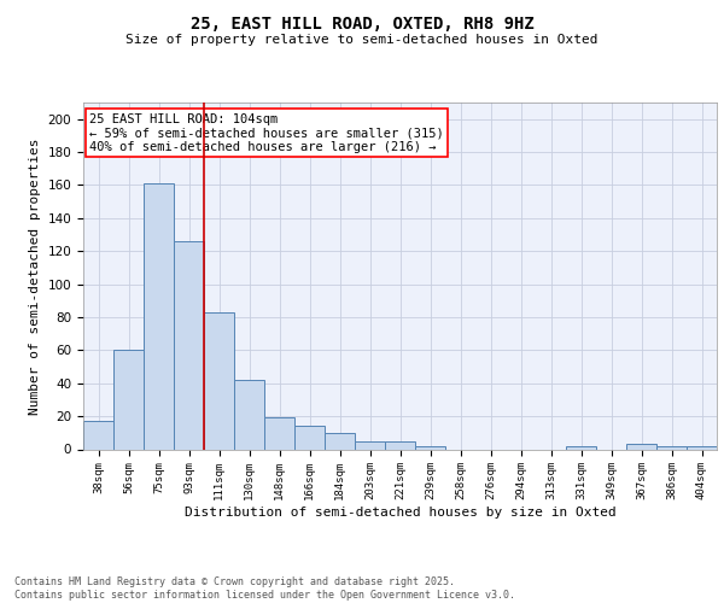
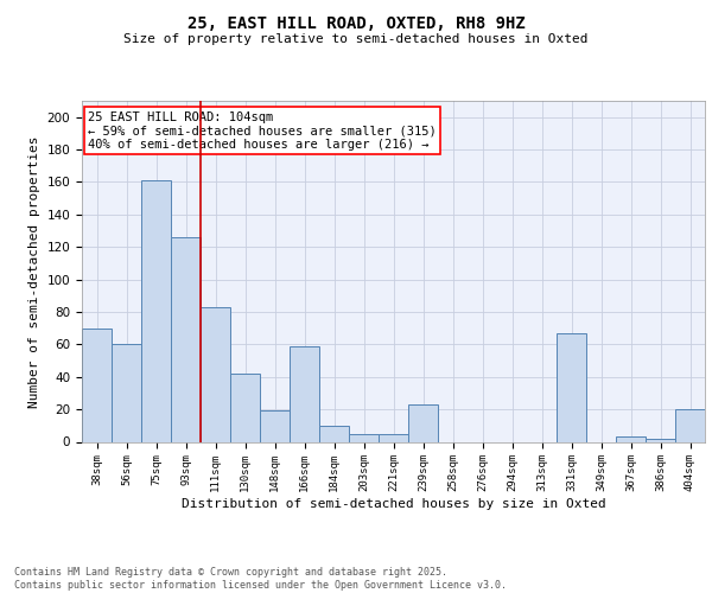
38sqm: 17 -> 70
166sqm: 14 -> 59
239sqm: 2 -> 23
331sqm: 2 -> 67
404sqm: 2 -> 20
